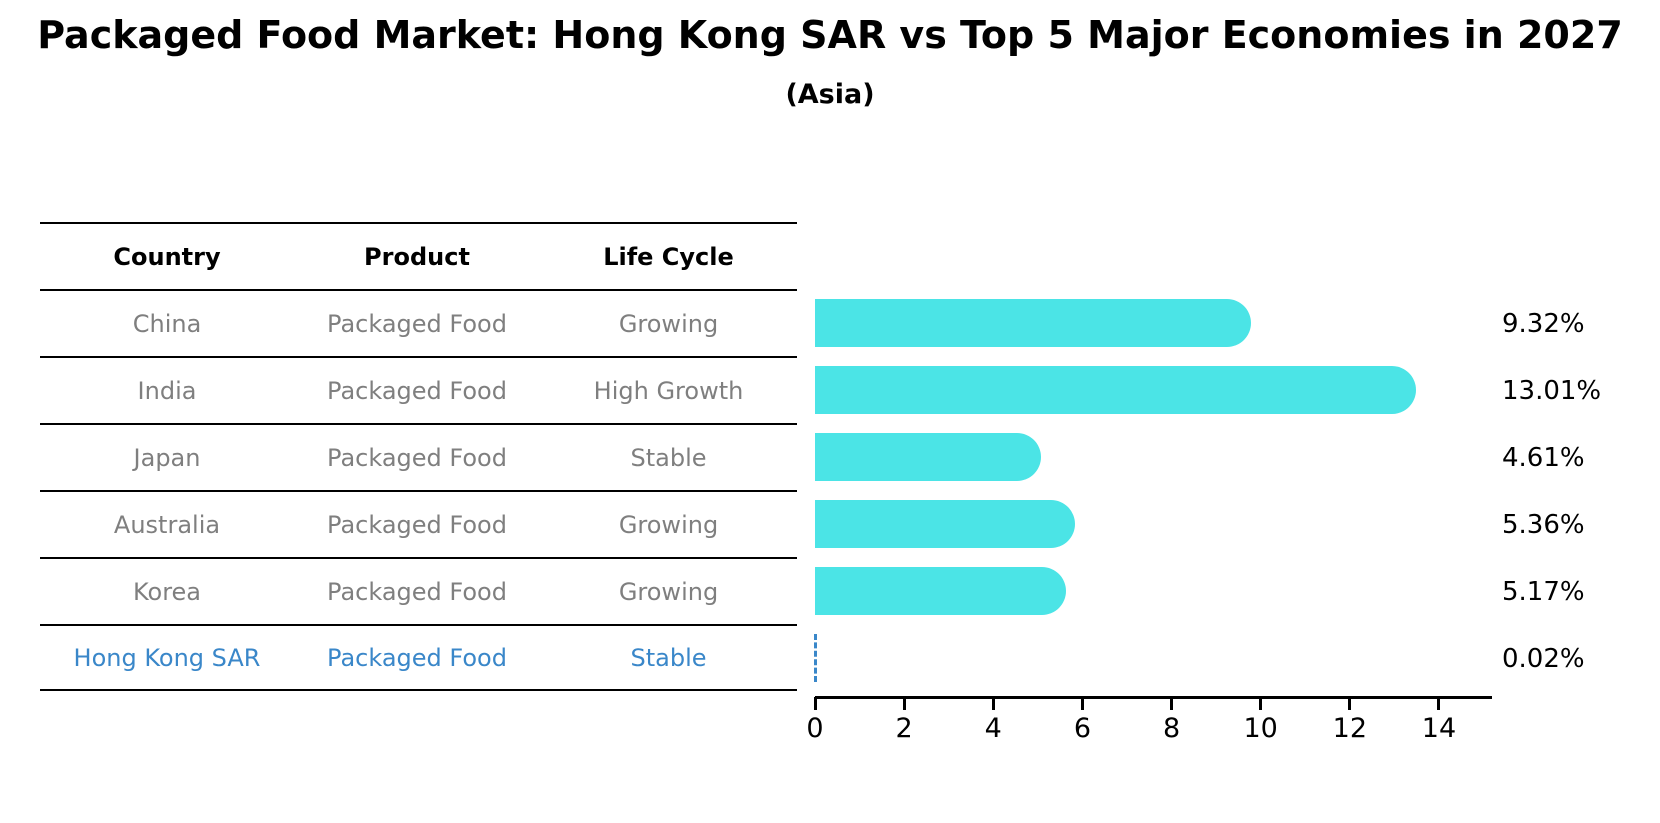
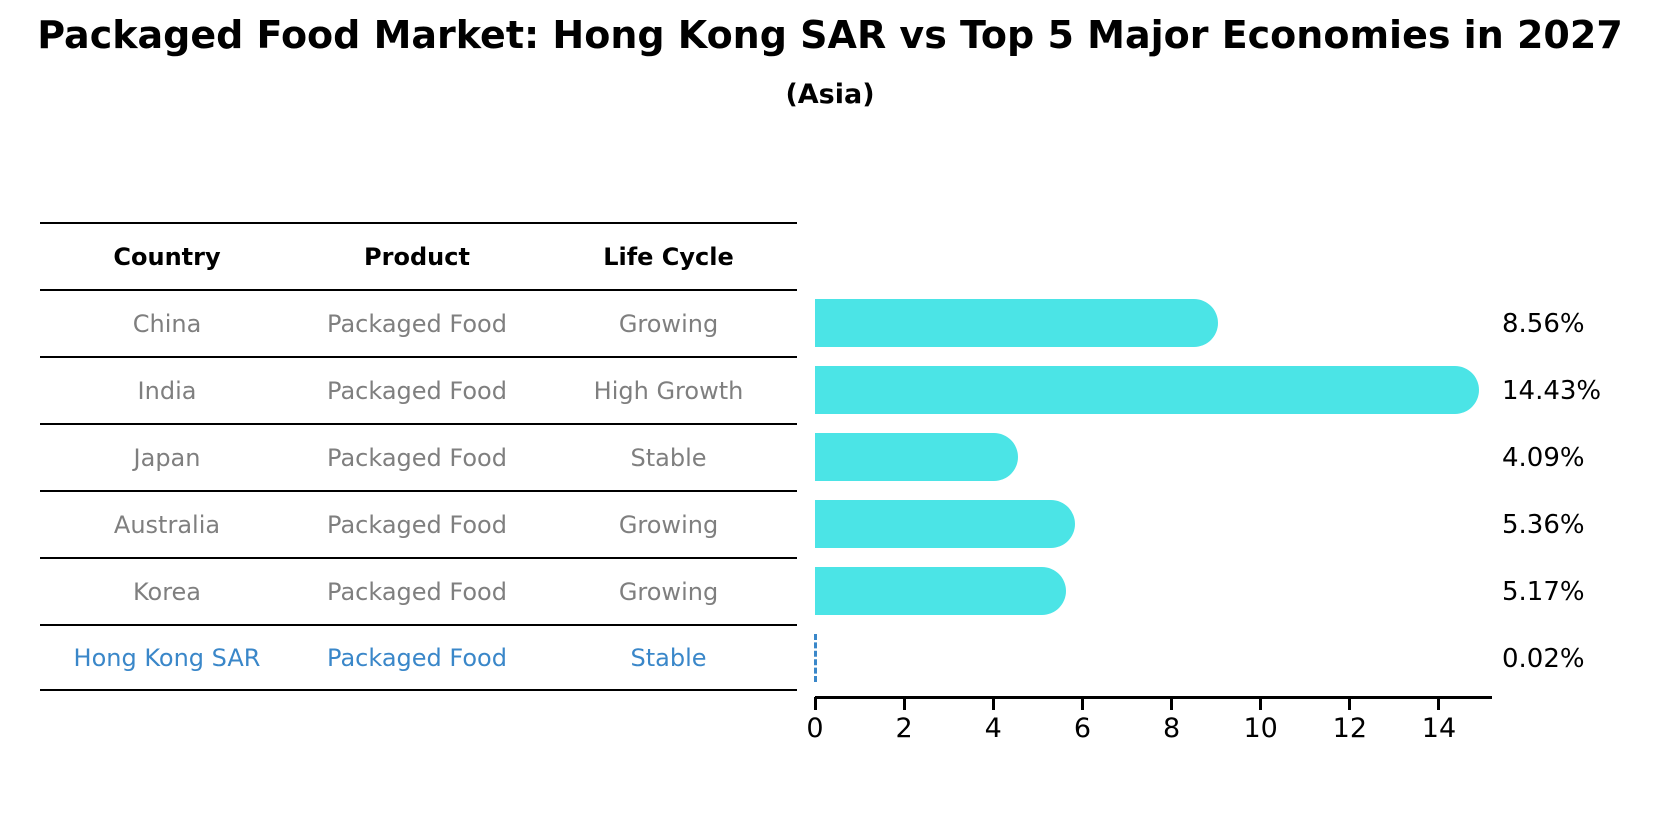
China: 9.32% -> 8.56%
India: 13.01% -> 14.43%
Japan: 4.61% -> 4.09%
